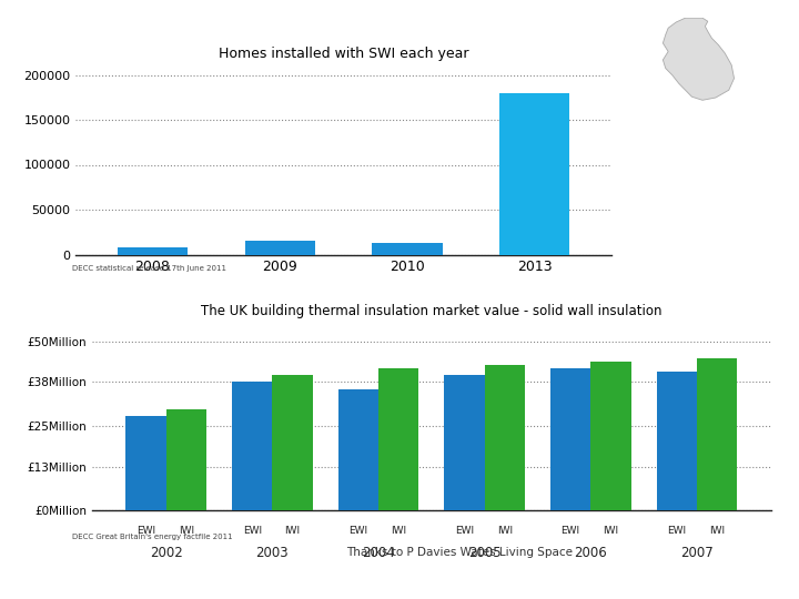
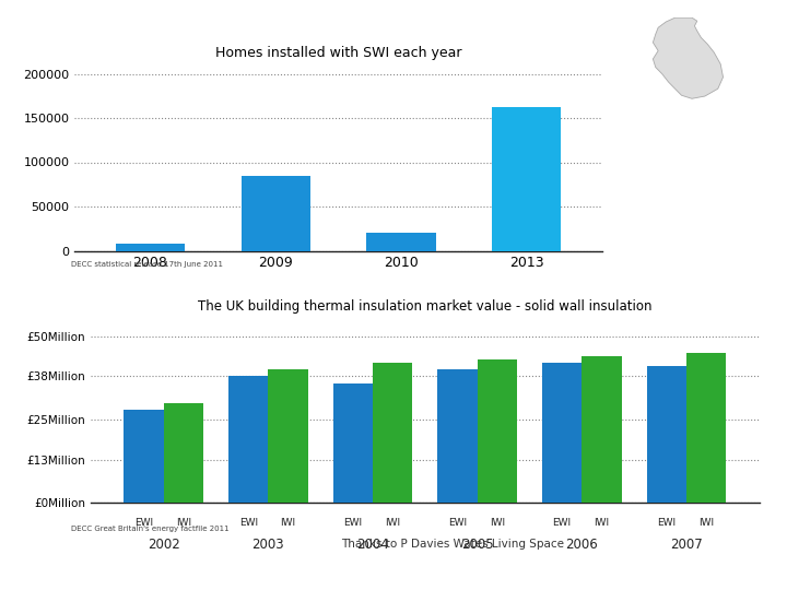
Homes installed with SWI each year/2009: 16000 -> 84000
Homes installed with SWI each year/2010: 13000 -> 20000
Homes installed with SWI each year/2013: 180000 -> 162000
